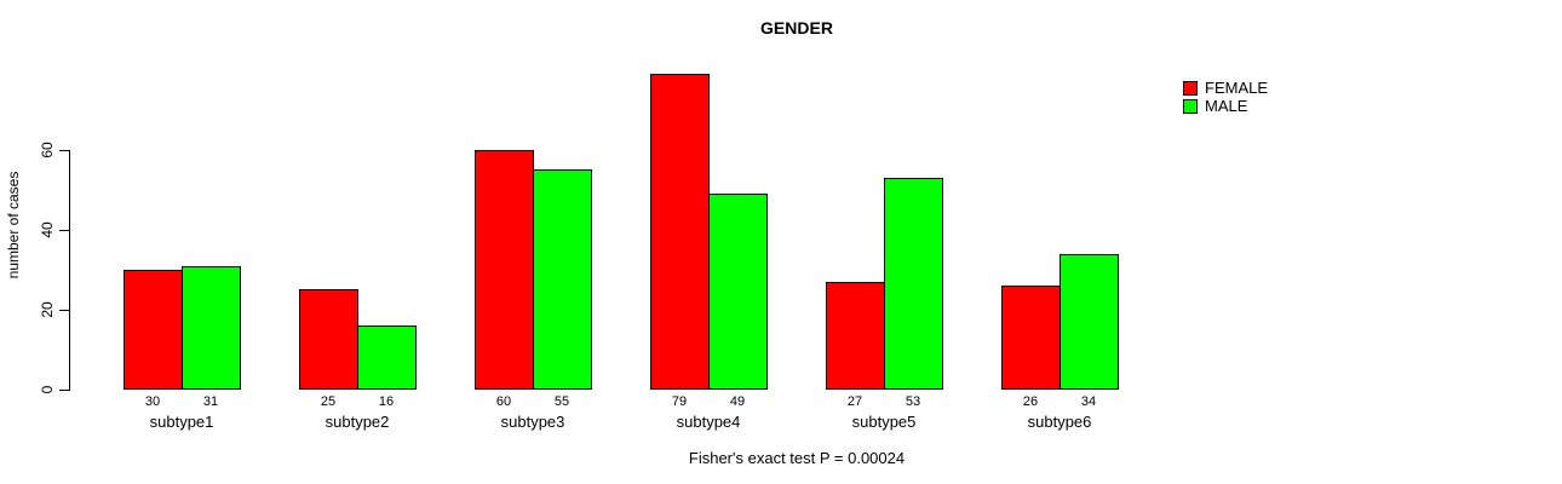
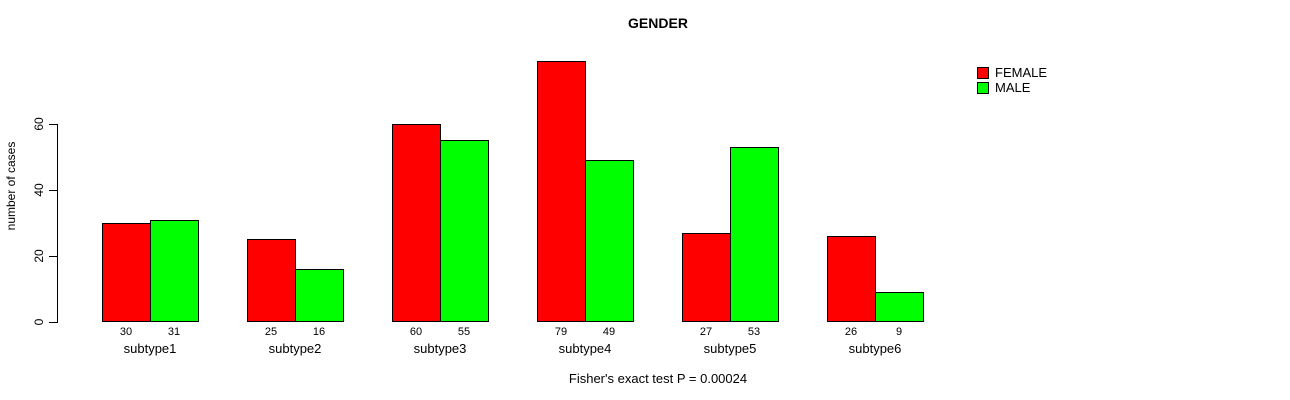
MALE/subtype6: 34 -> 9
